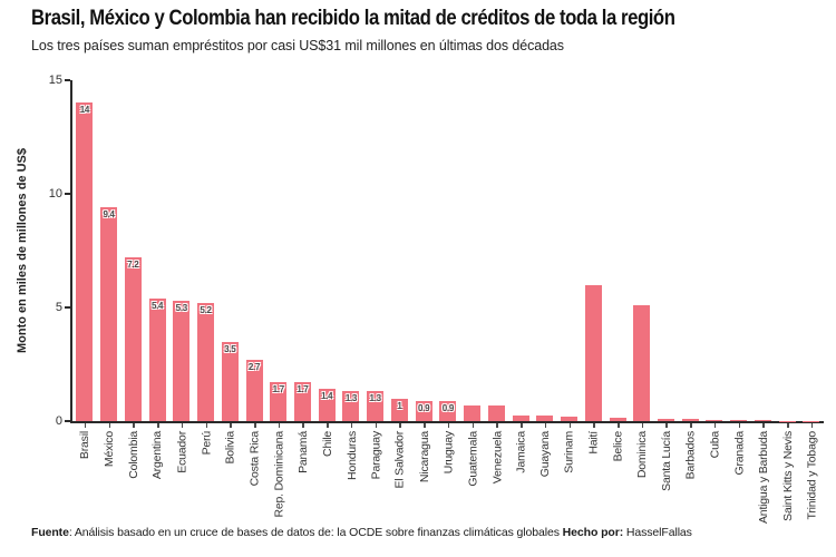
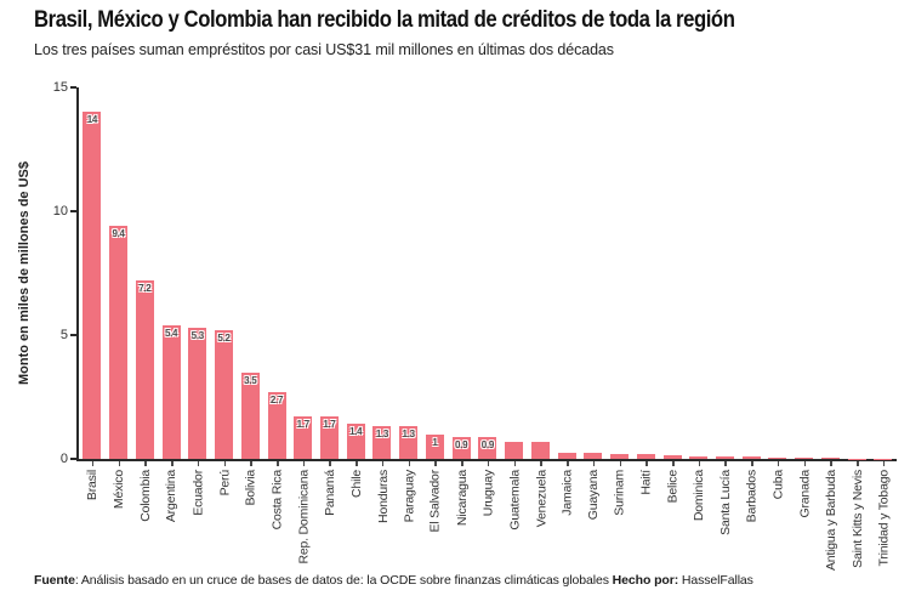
Haití: 6.0 -> 0.2
Dominica: 5.1 -> 0.1
